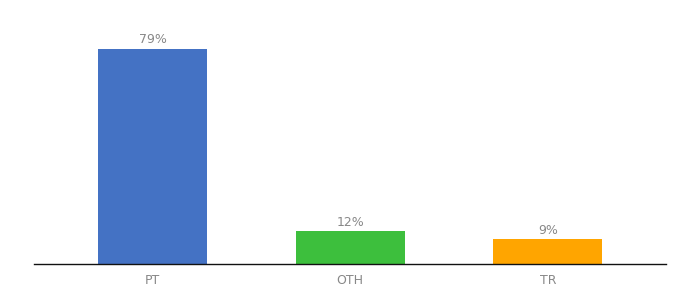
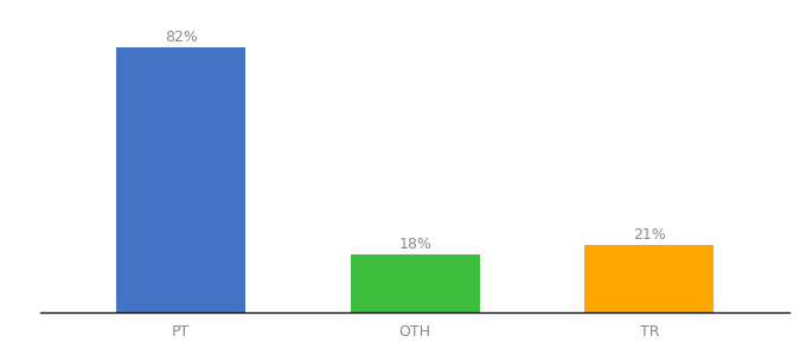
PT: 79% -> 82%
OTH: 12% -> 18%
TR: 9% -> 21%
